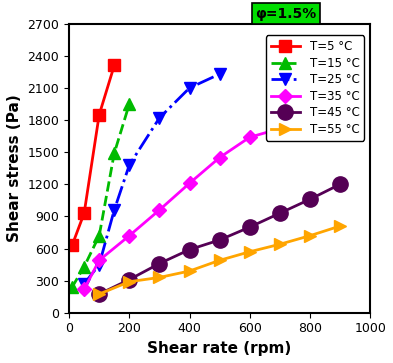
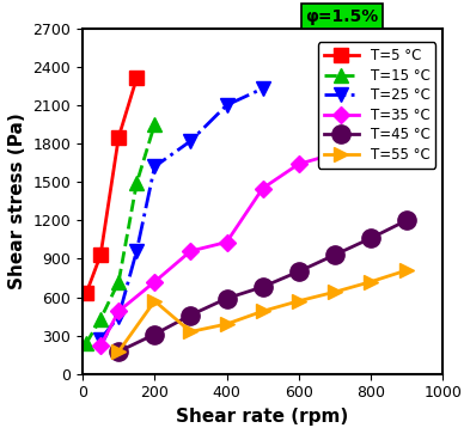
T=25 °C/200: 1380 -> 1620
T=55 °C/200: 290 -> 570
T=35 °C/400: 1210 -> 1030
